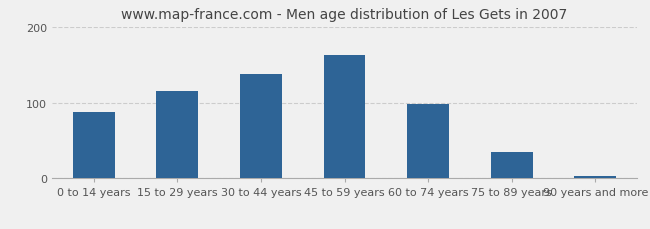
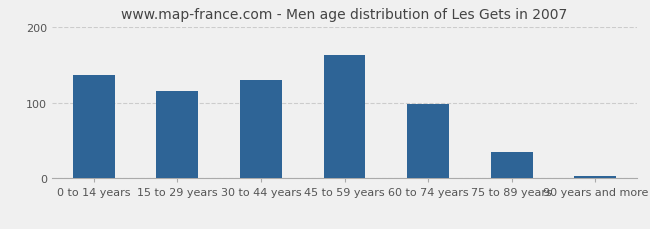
0 to 14 years: 88 -> 136
30 to 44 years: 138 -> 130
